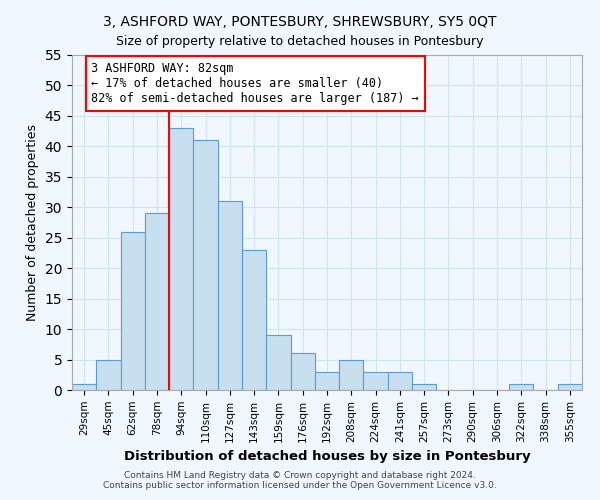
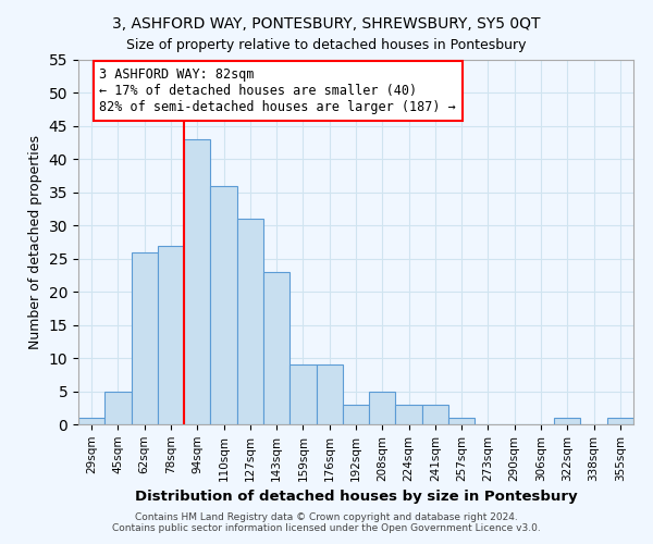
78sqm: 29 -> 27
110sqm: 41 -> 36
176sqm: 6 -> 9
